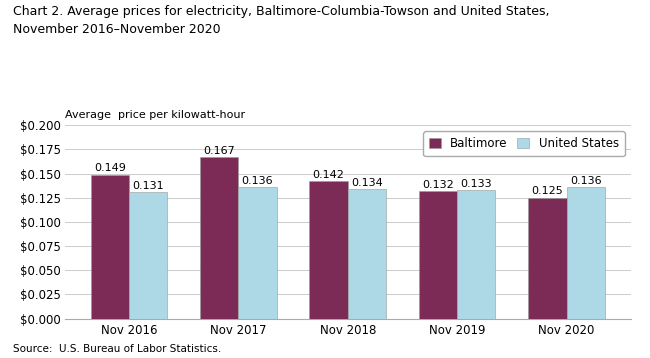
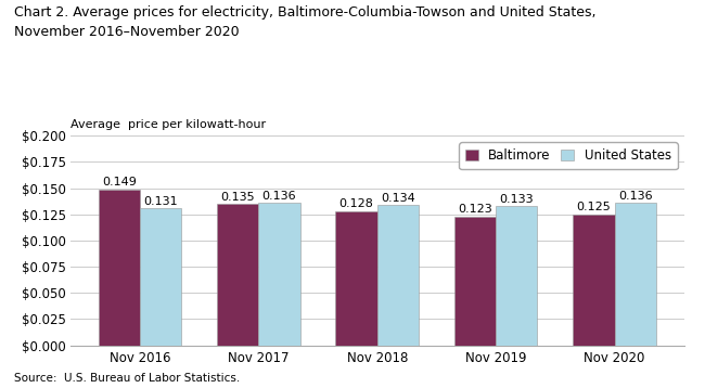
Baltimore/Nov 2017: 0.167 -> 0.135
Baltimore/Nov 2018: 0.142 -> 0.128
Baltimore/Nov 2019: 0.132 -> 0.123
